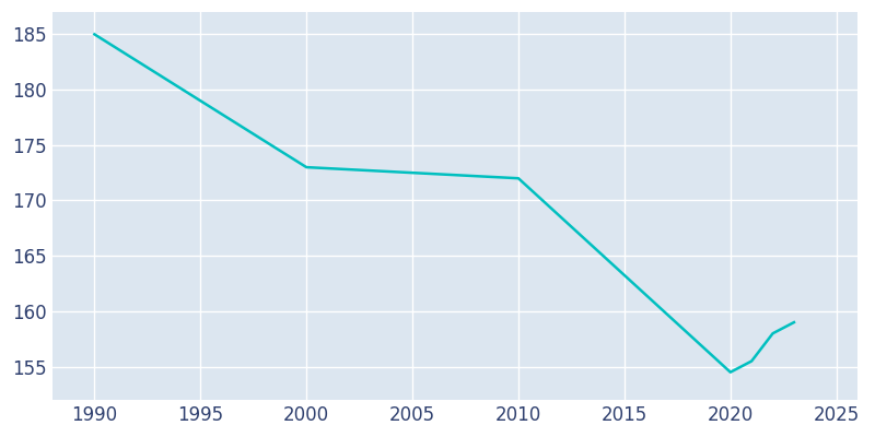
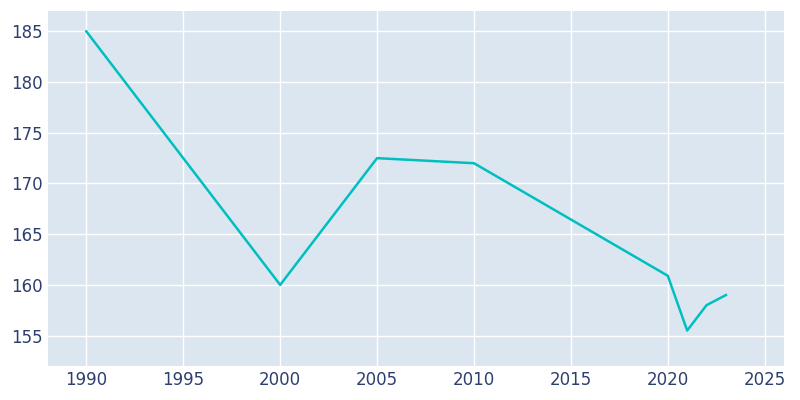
2000: 173.0 -> 160.0
2020: 154.5 -> 160.9
